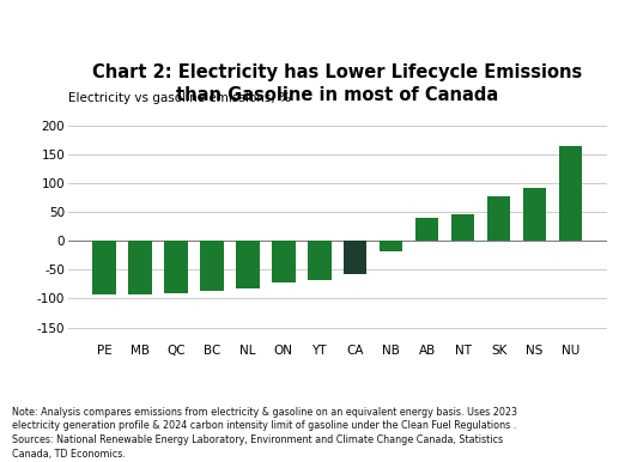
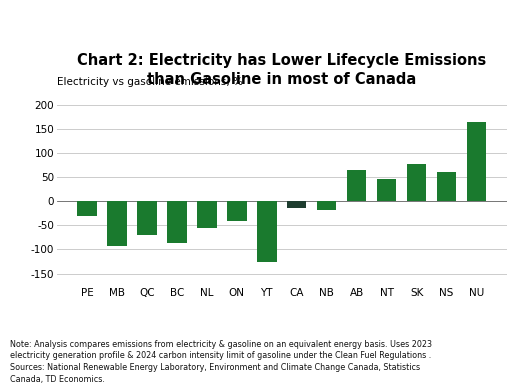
PE: -93 -> -30
QC: -90 -> -70
NL: -83 -> -55
ON: -72 -> -40
YT: -68 -> -125
CA: -57 -> -15
AB: 40 -> 65
NS: 92 -> 60
